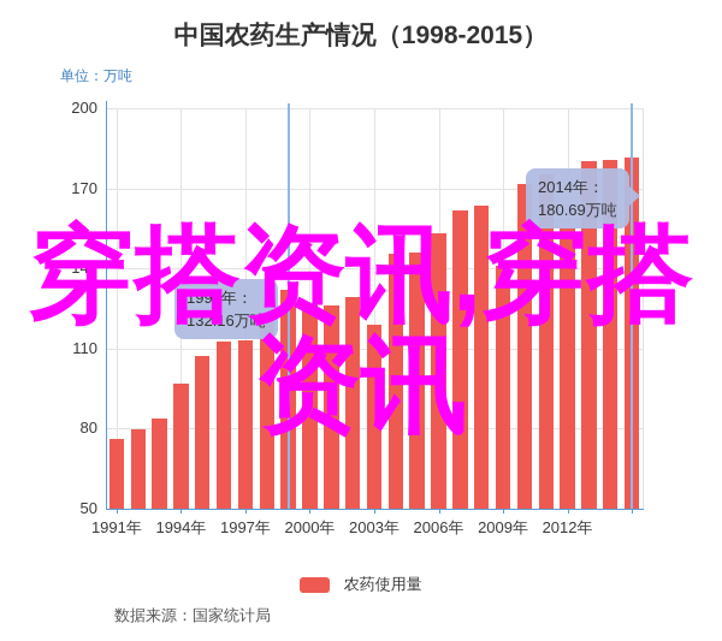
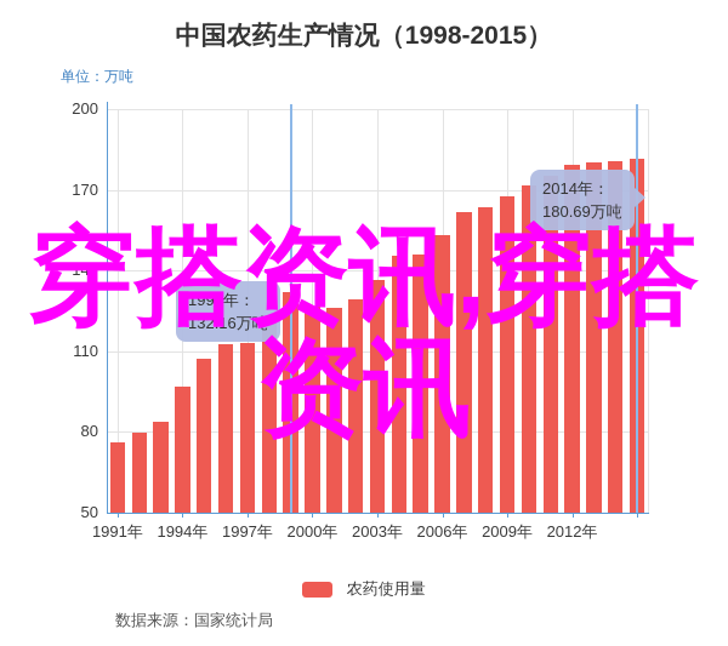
2003年: 119 -> 137
2009年: 141 -> 168
2012年: 155 -> 180
